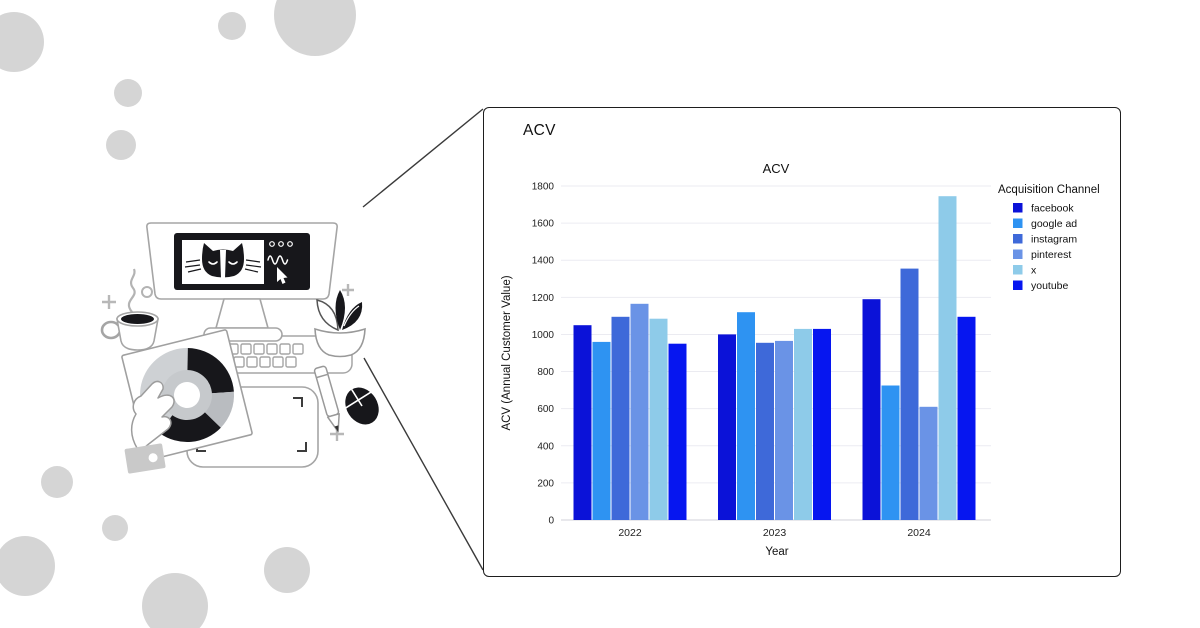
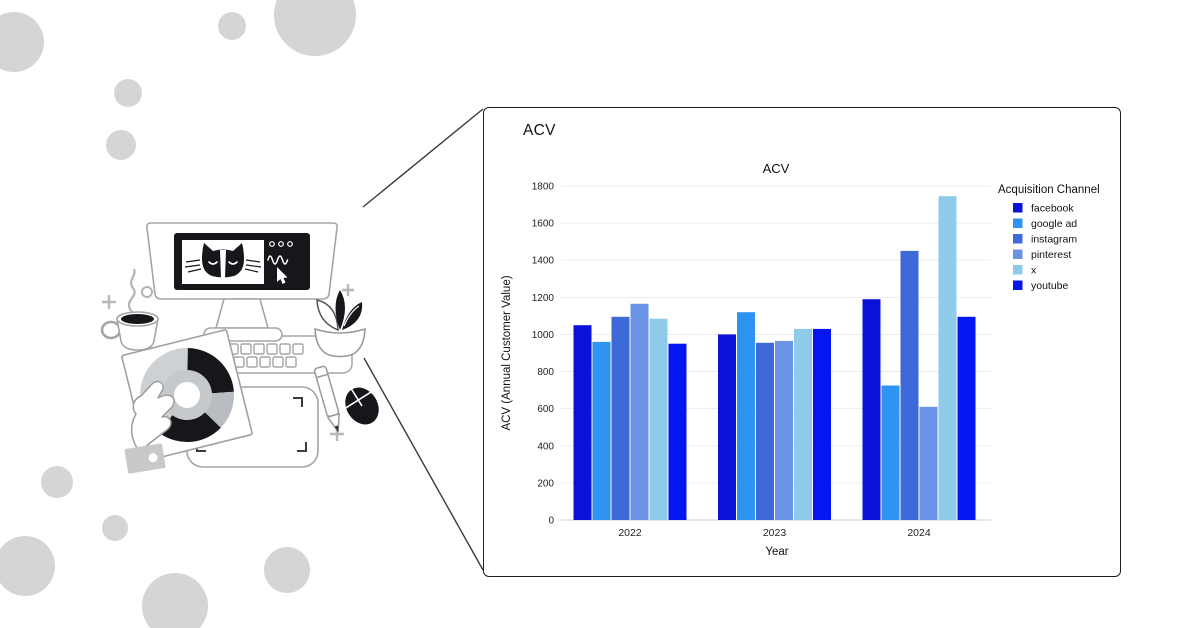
instagram/2024: 1360 -> 1450
